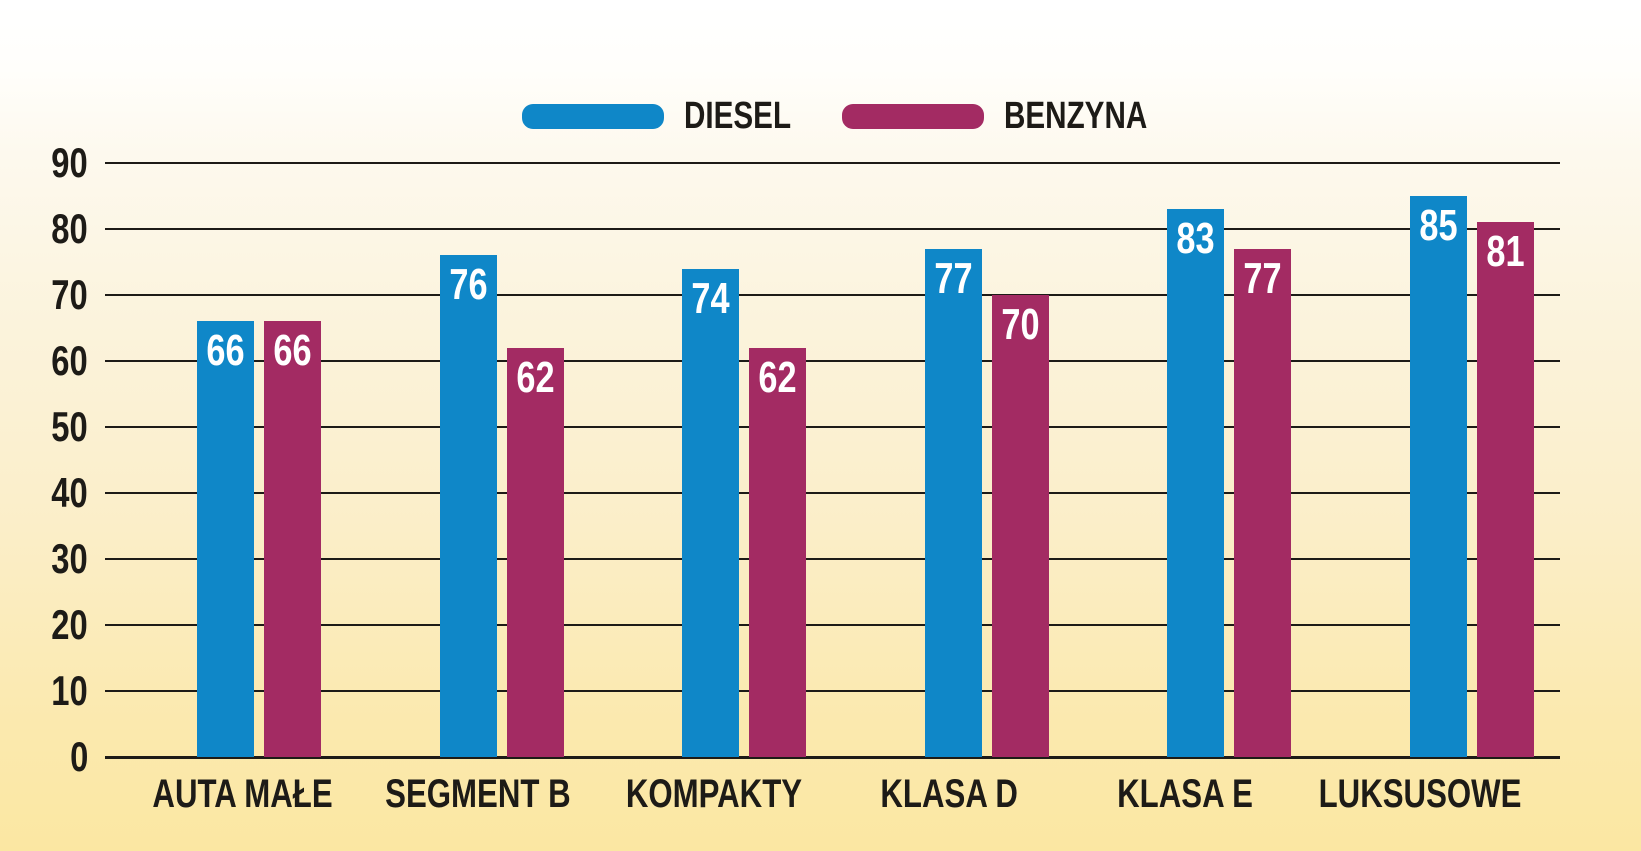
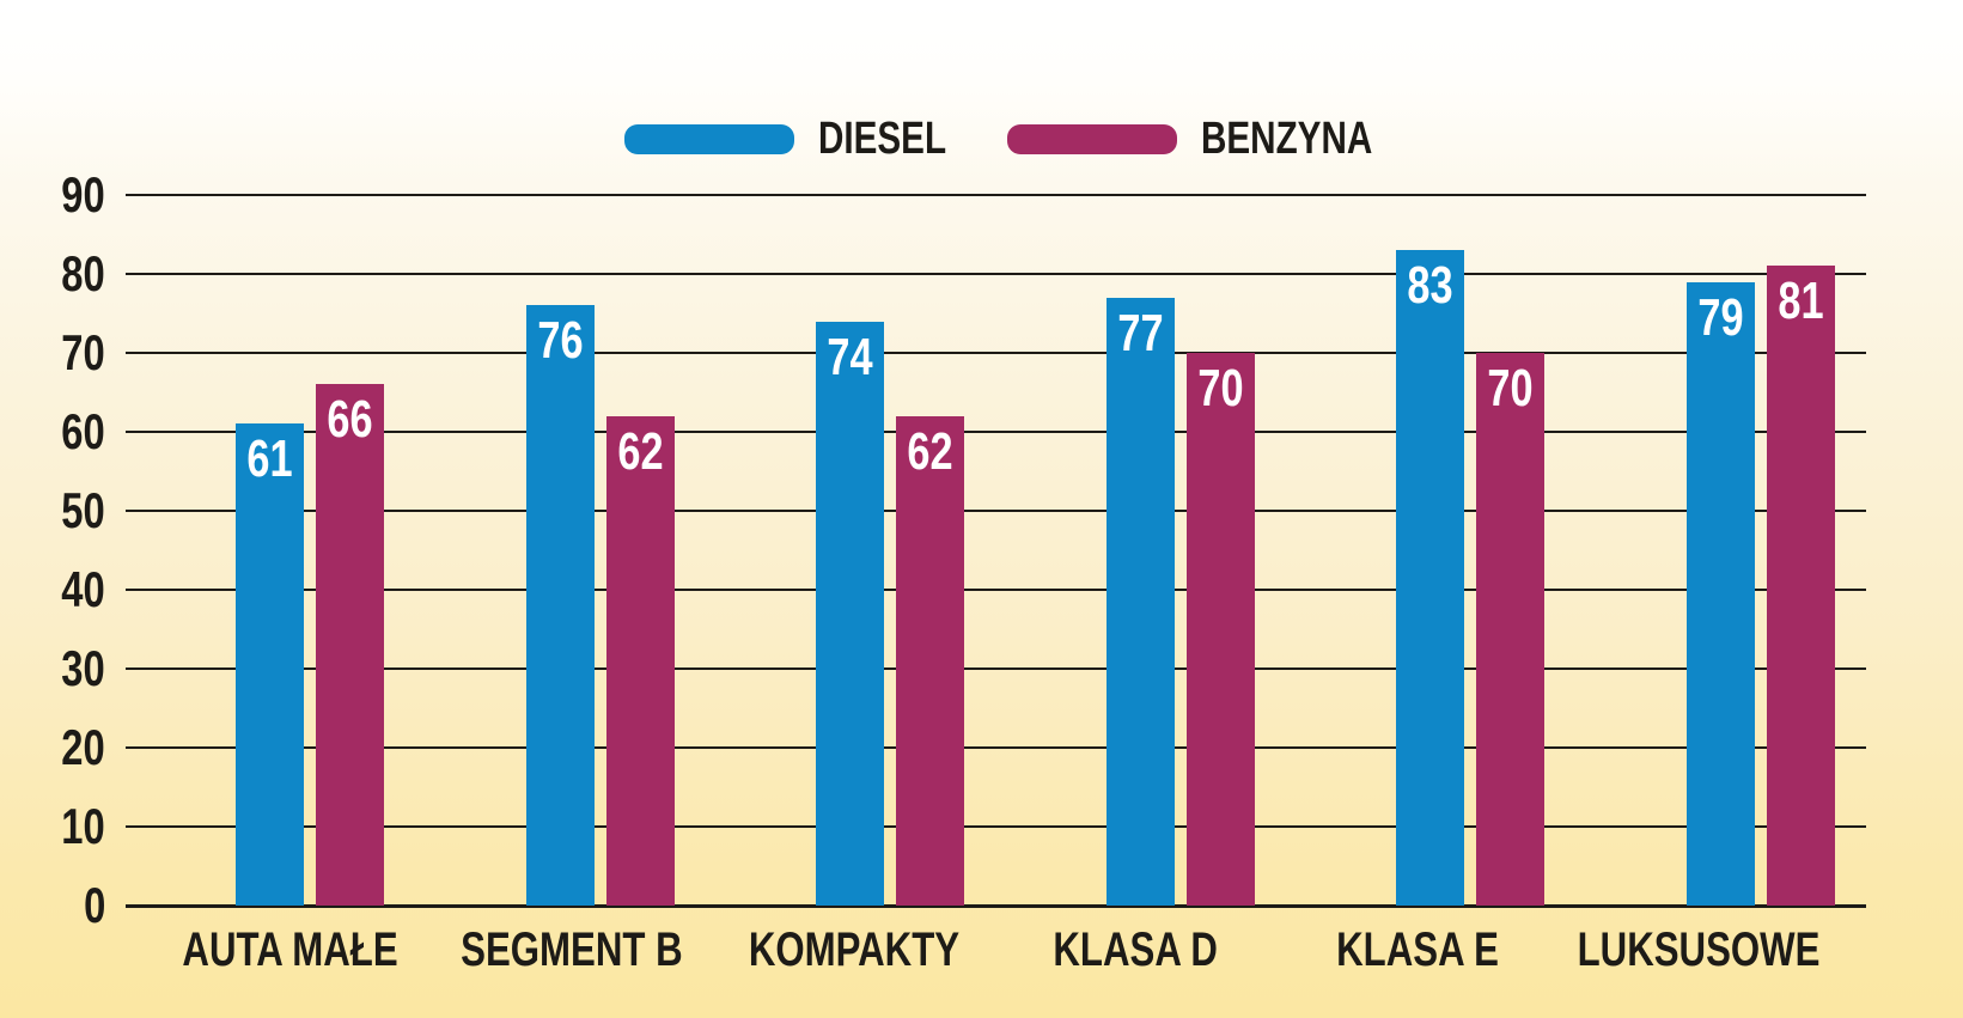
DIESEL/AUTA MAŁE: 66 -> 61
BENZYNA/KLASA E: 77 -> 70
DIESEL/LUKSUSOWE: 85 -> 79
